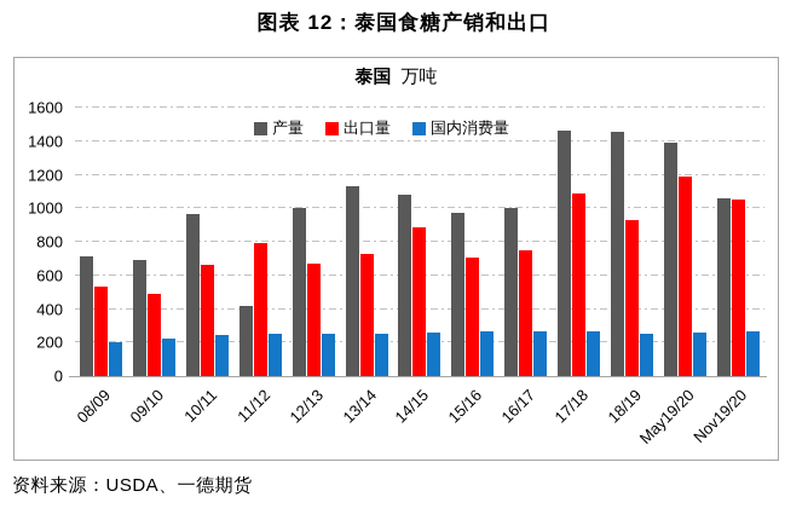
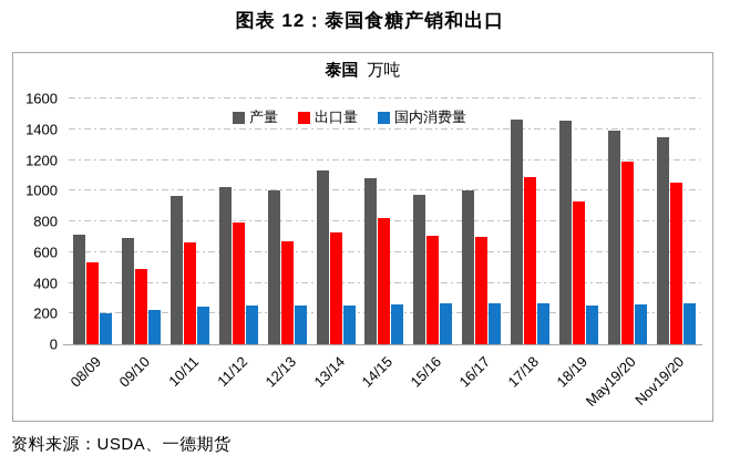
产量/11/12: 420 -> 1020
出口量/14/15: 890 -> 820
出口量/16/17: 750 -> 700
产量/Nov19/20: 1060 -> 1350
